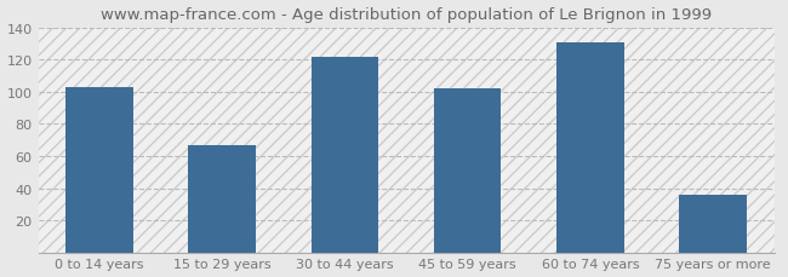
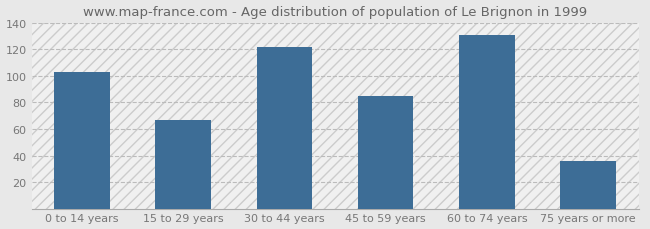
45 to 59 years: 102 -> 85
